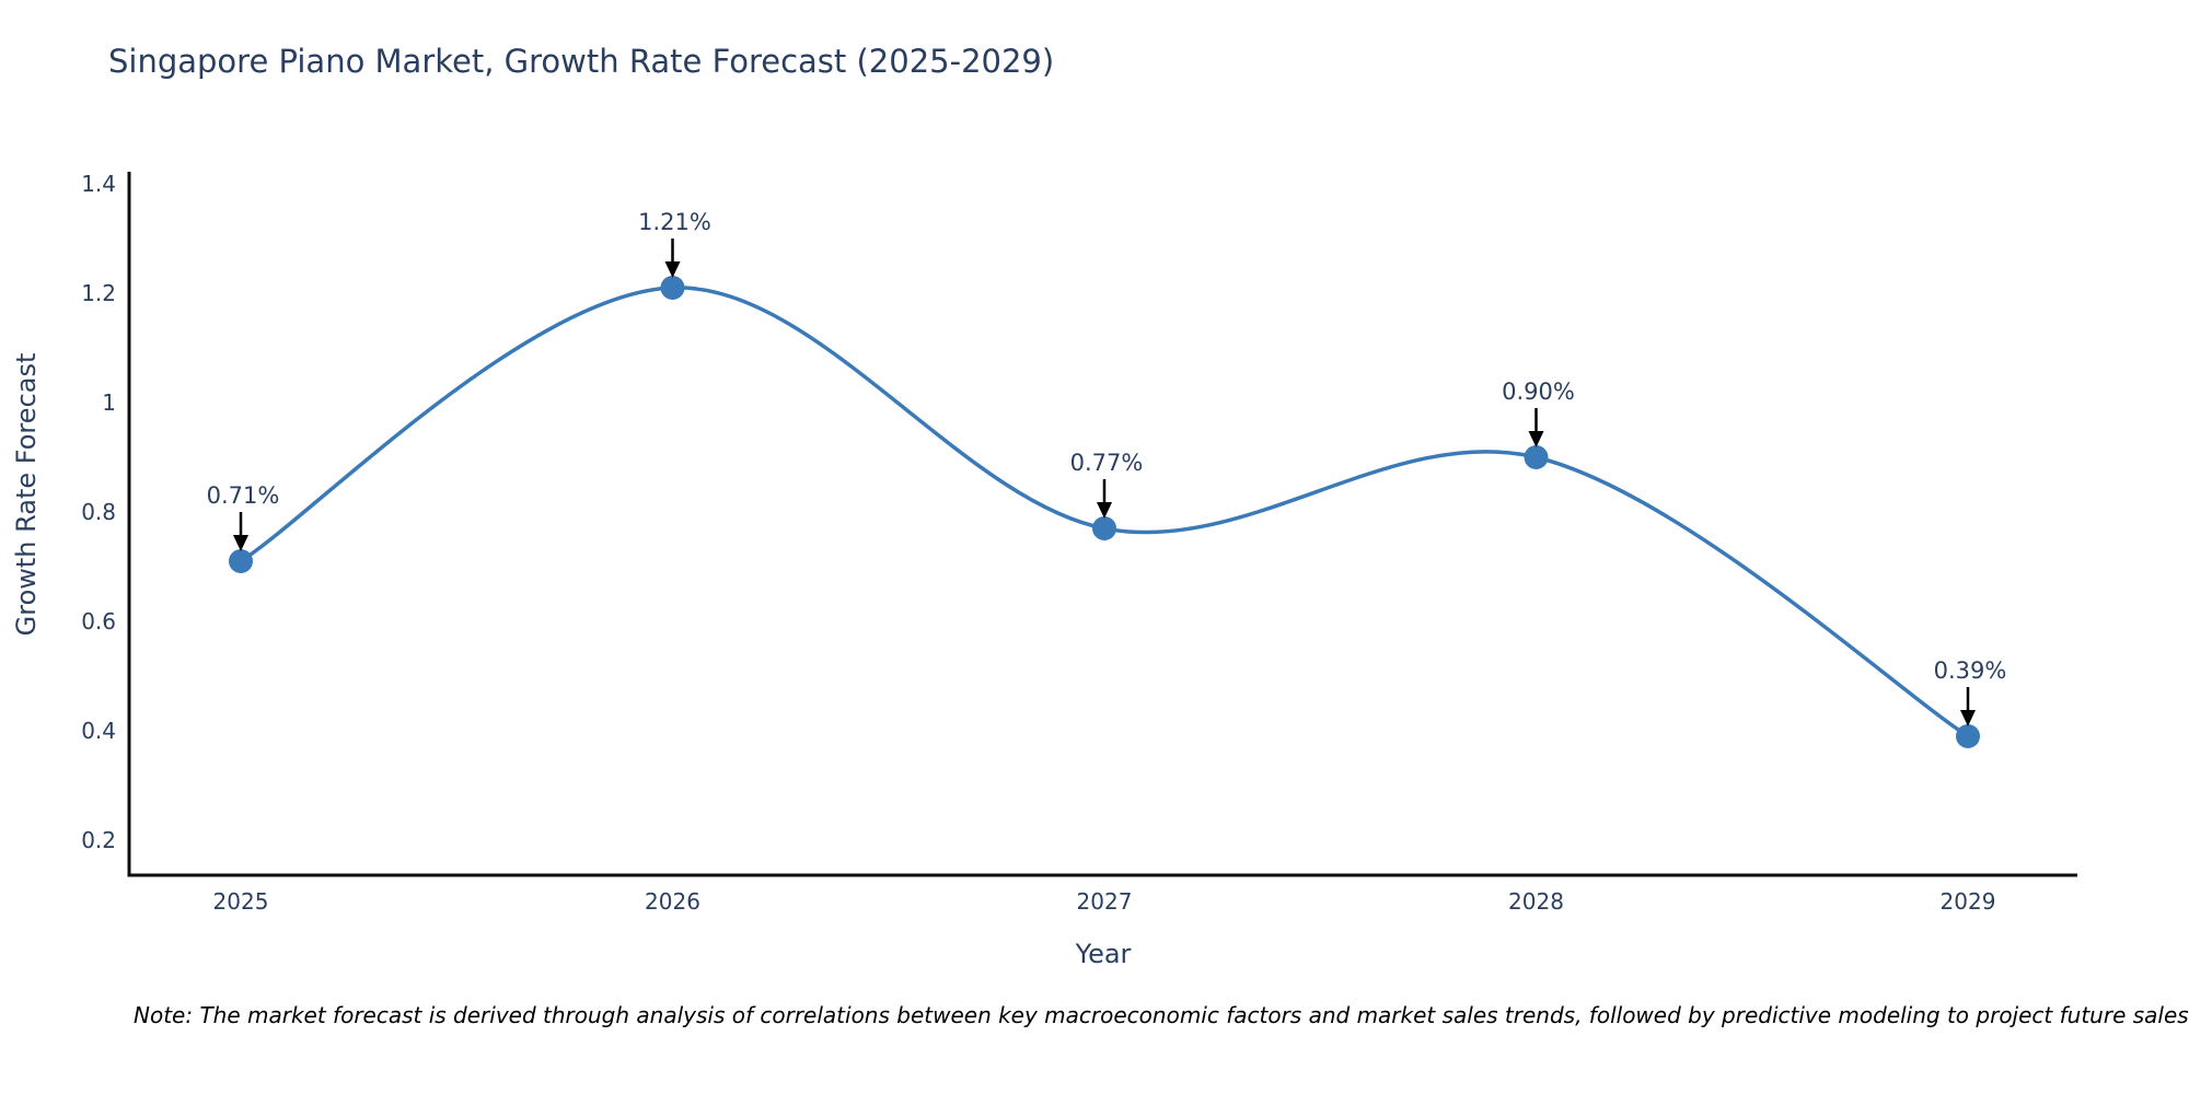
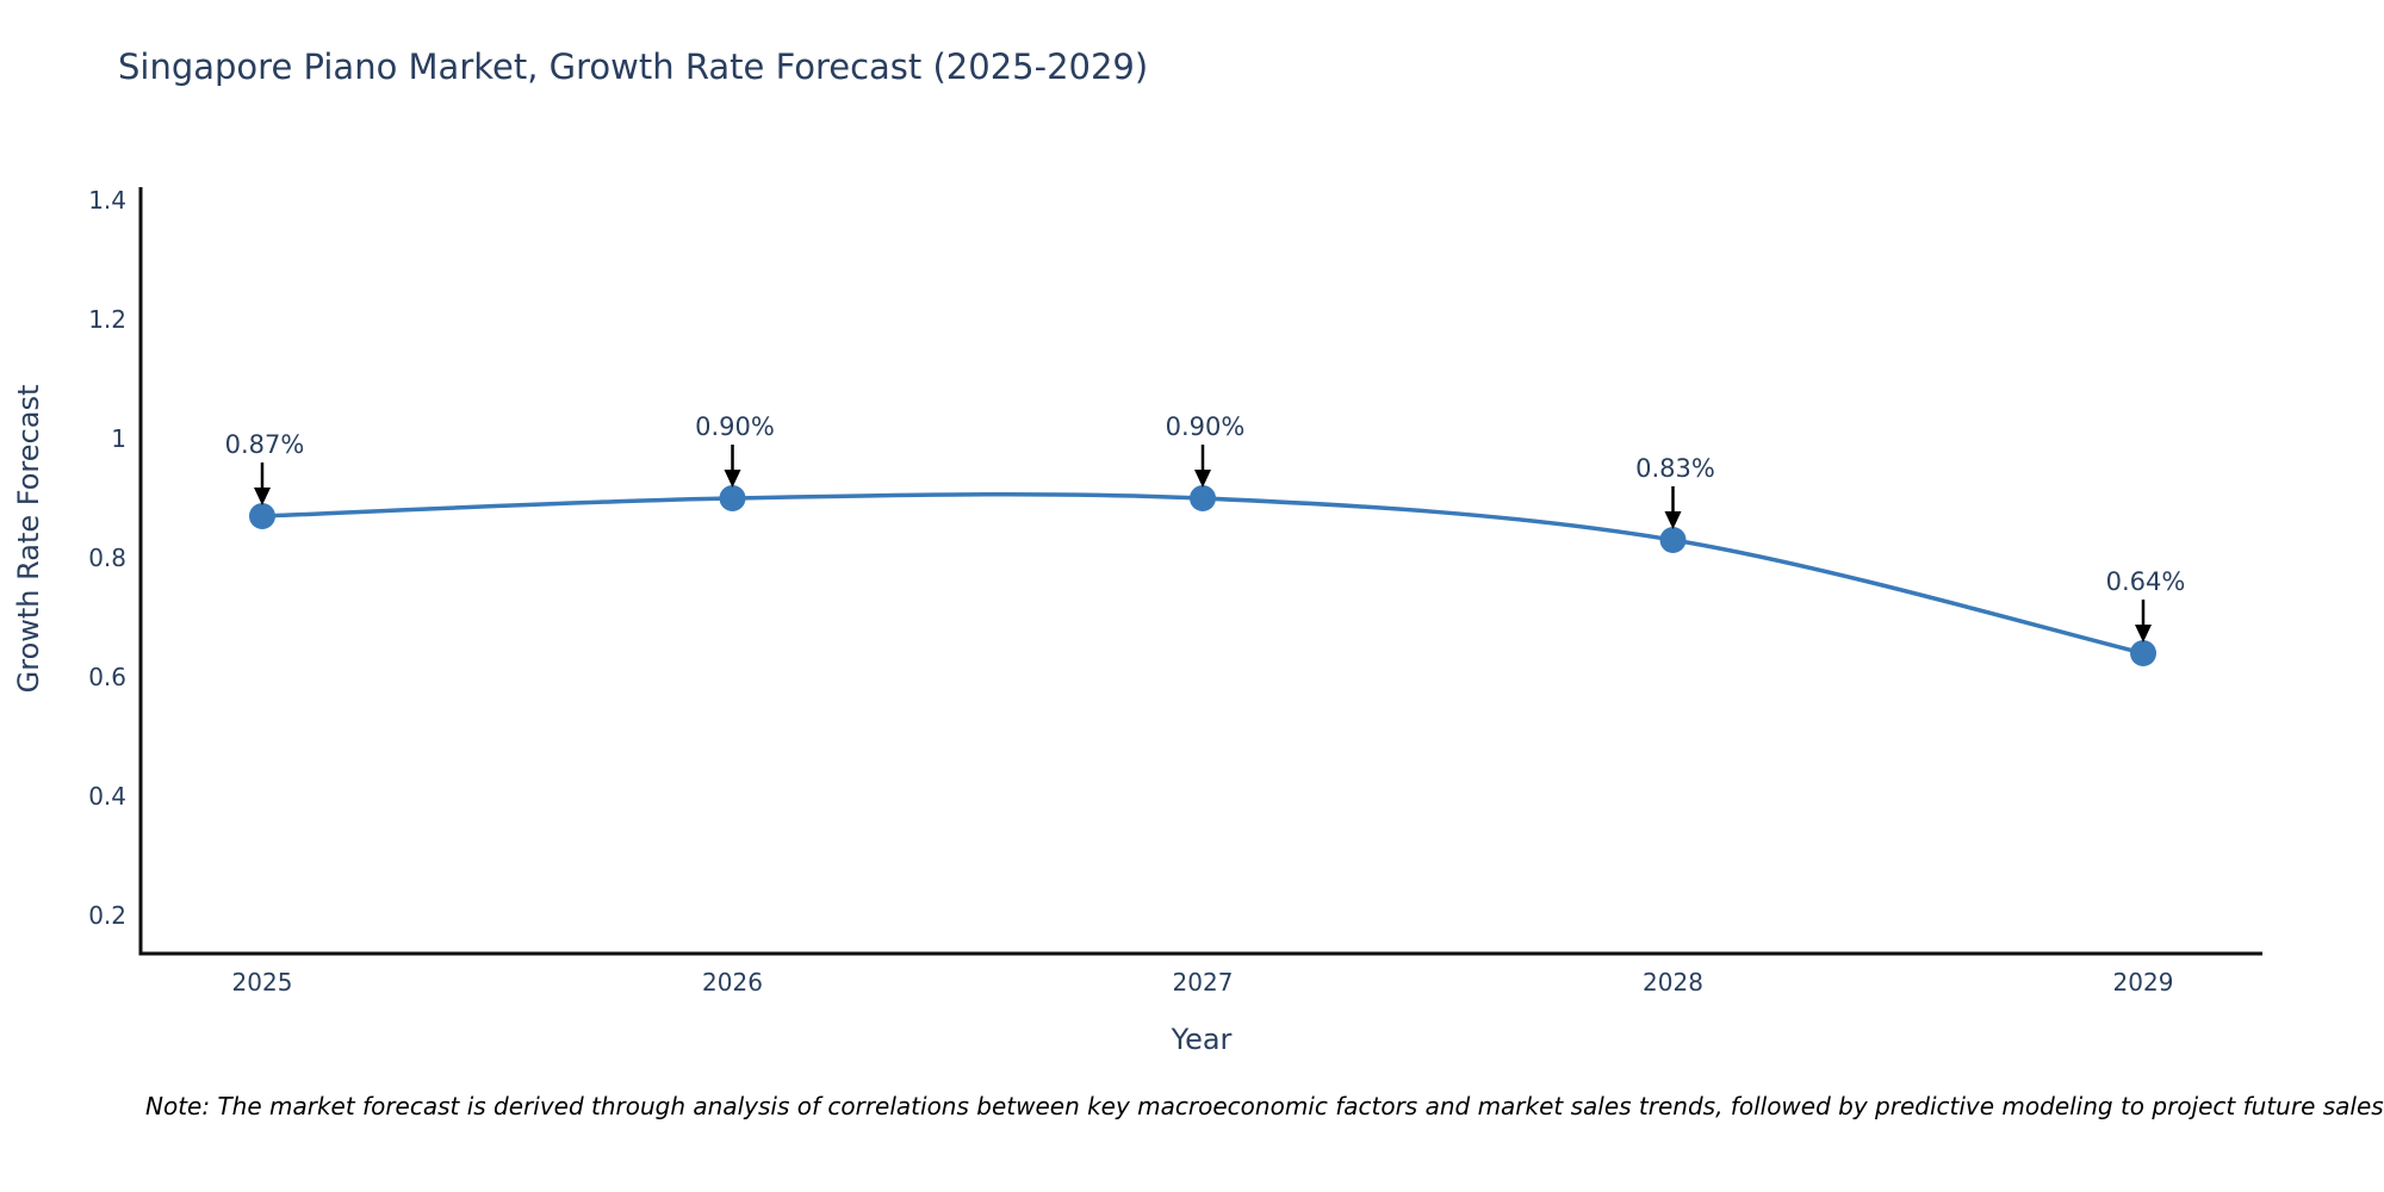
2025: 0.71% -> 0.87%
2026: 1.21% -> 0.90%
2027: 0.77% -> 0.90%
2028: 0.90% -> 0.83%
2029: 0.39% -> 0.64%
